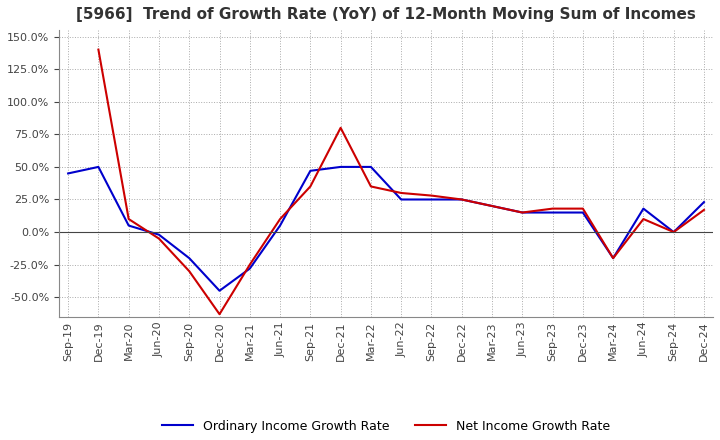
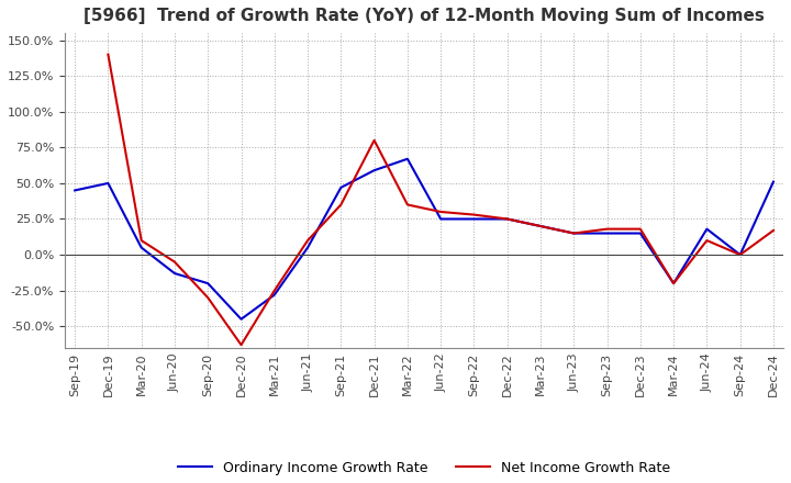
Ordinary Income Growth Rate/Jun-20: -2% -> -13%
Ordinary Income Growth Rate/Dec-21: 50% -> 59%
Ordinary Income Growth Rate/Mar-22: 50% -> 67%
Ordinary Income Growth Rate/Dec-24: 23% -> 51%
